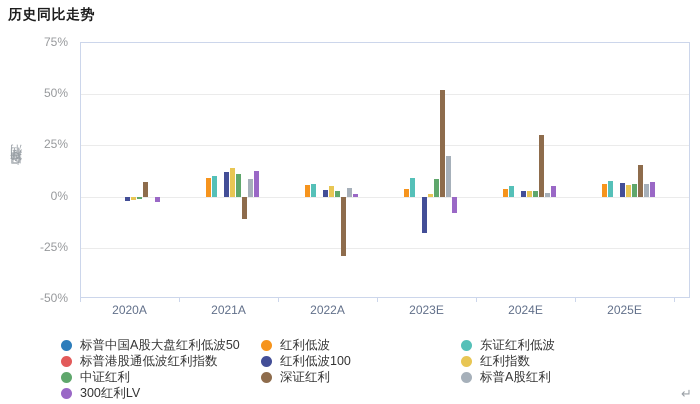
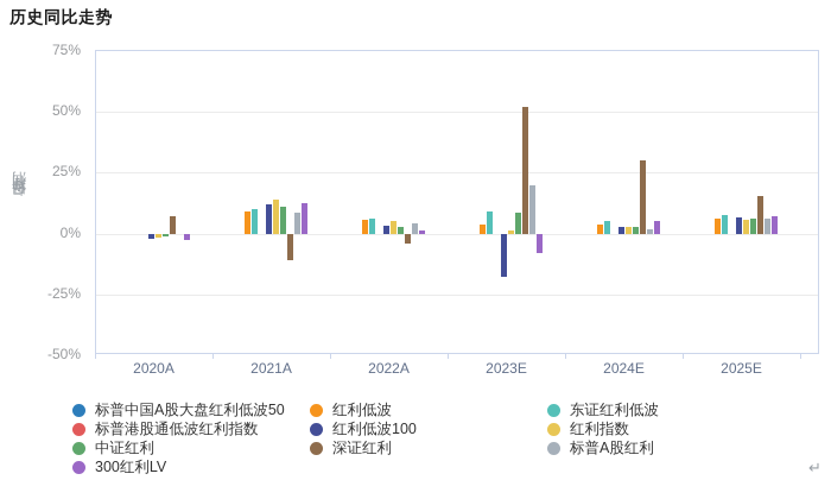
深证红利/2022A: -29% -> -4%
